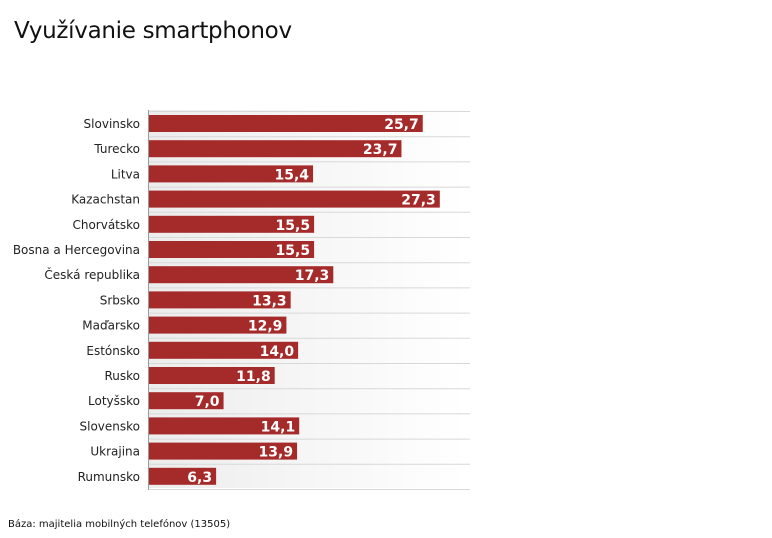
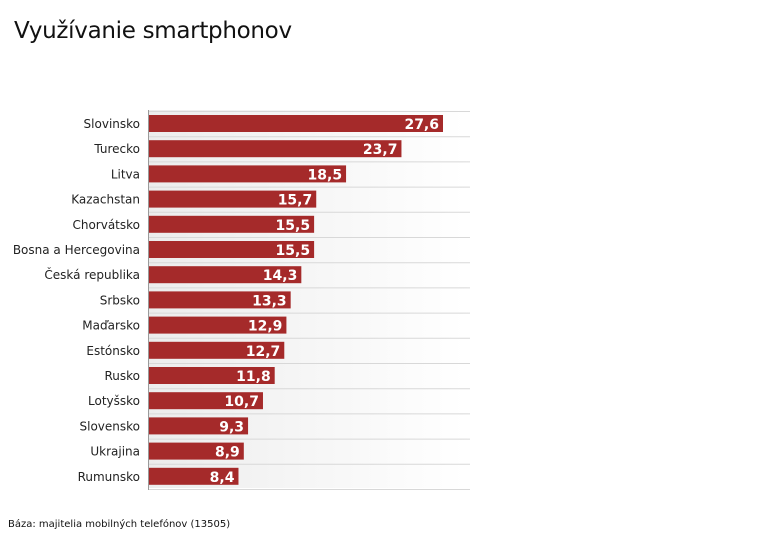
Slovinsko: 25,7 -> 27,6
Litva: 15,4 -> 18,5
Kazachstan: 27,3 -> 15,7
Česká republika: 17,3 -> 14,3
Estónsko: 14,0 -> 12,7
Lotyšsko: 7,0 -> 10,7
Slovensko: 14,1 -> 9,3
Ukrajina: 13,9 -> 8,9
Rumunsko: 6,3 -> 8,4
